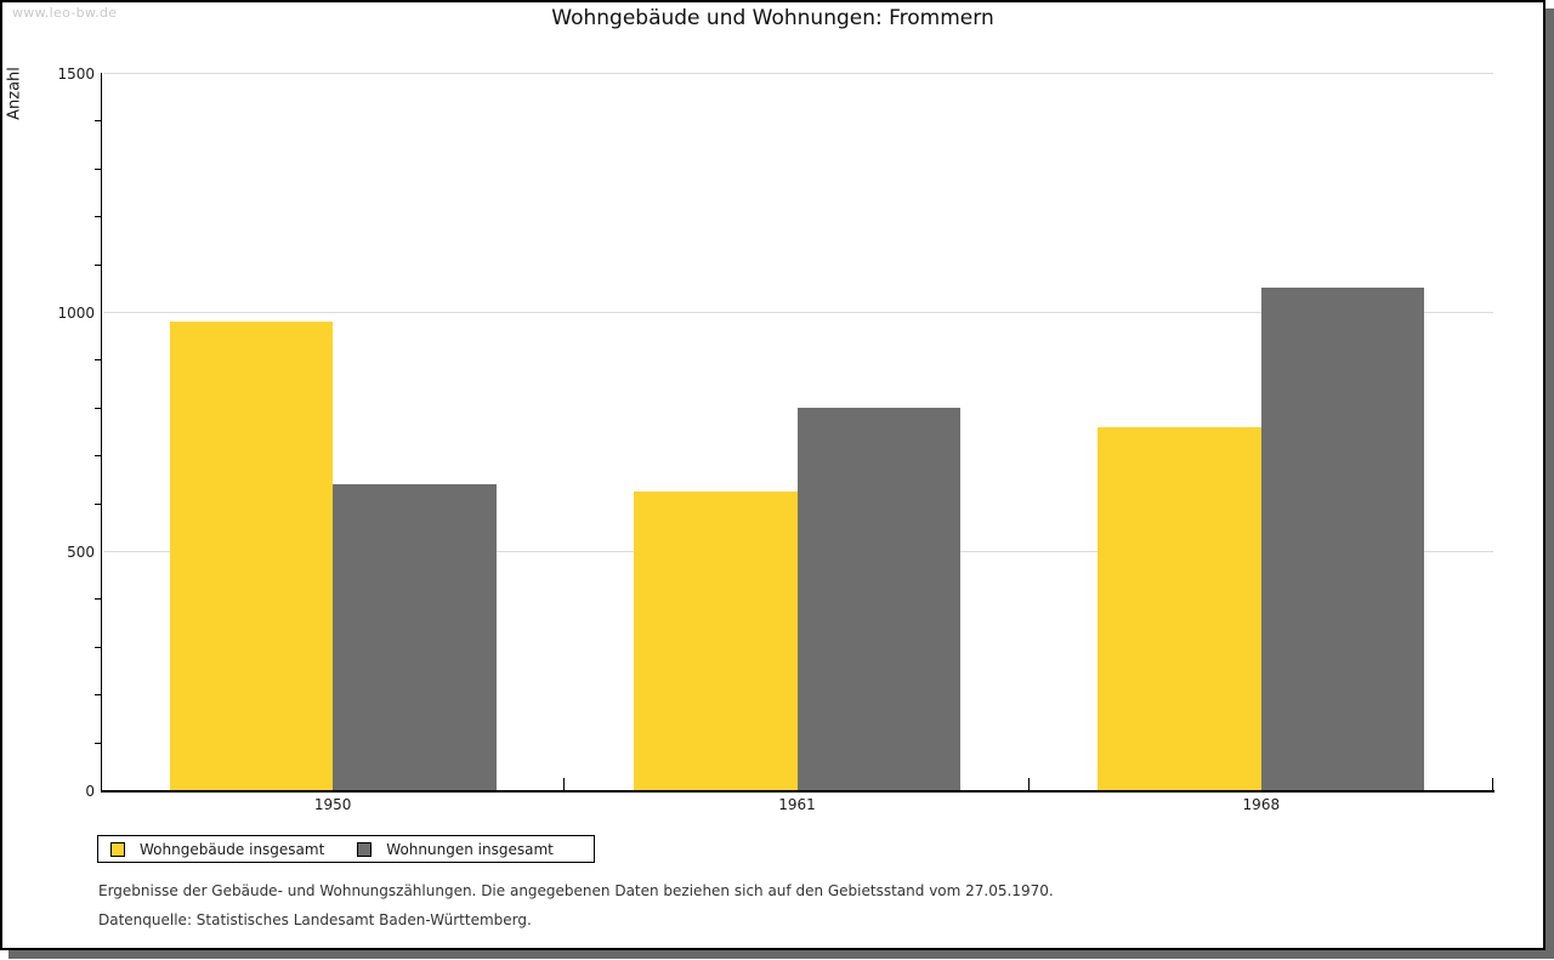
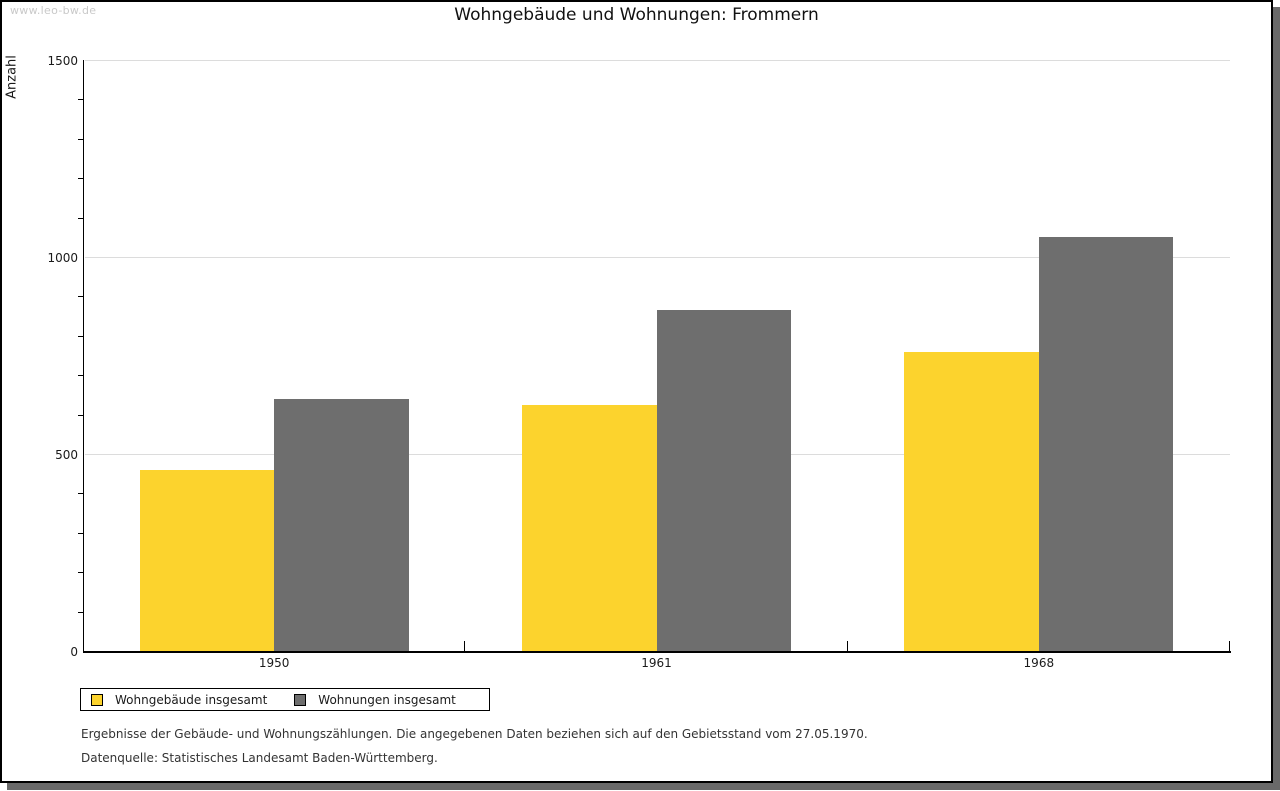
Wohngebäude insgesamt/1950: 980 -> 460
Wohnungen insgesamt/1961: 800 -> 860
